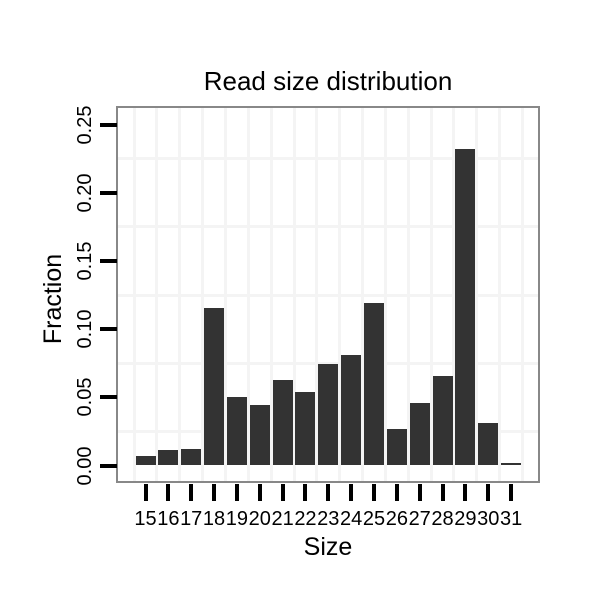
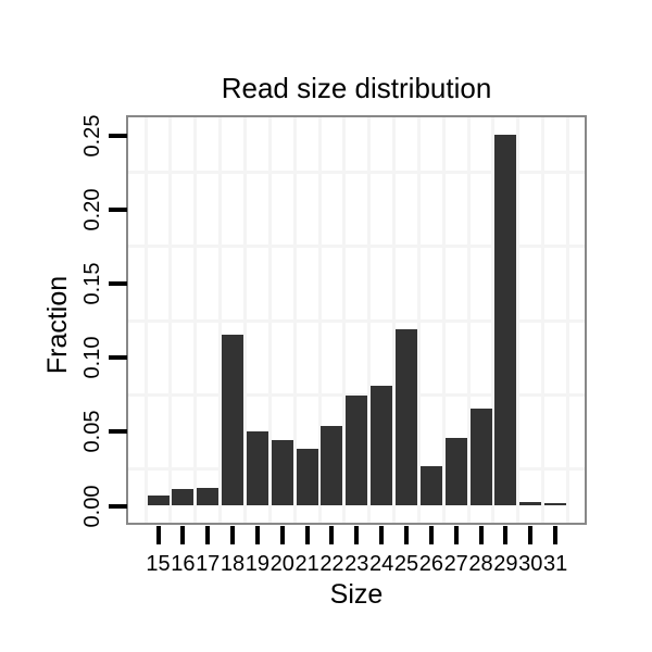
21: 0.063 -> 0.038
29: 0.232 -> 0.250
30: 0.031 -> 0.002
